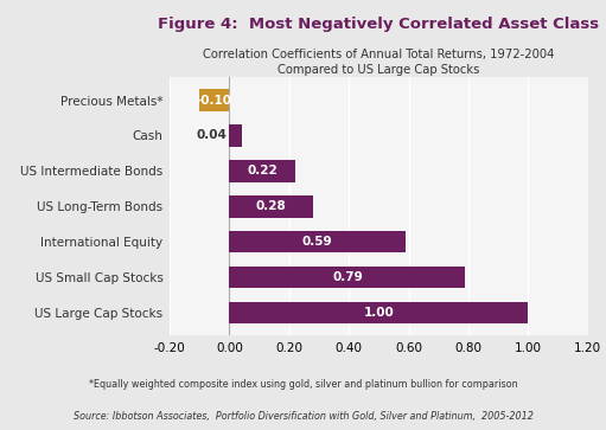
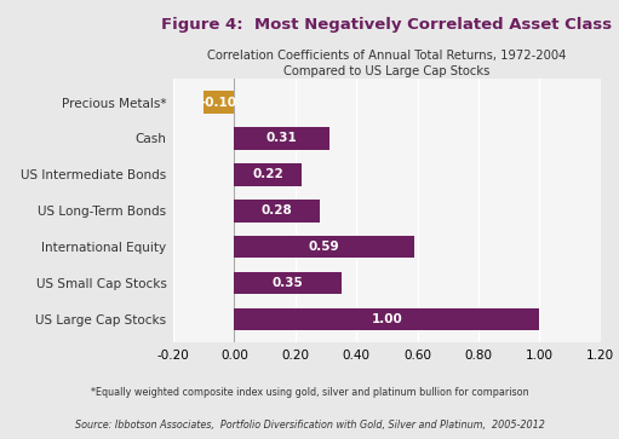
Cash: 0.04 -> 0.31
US Small Cap Stocks: 0.79 -> 0.35
